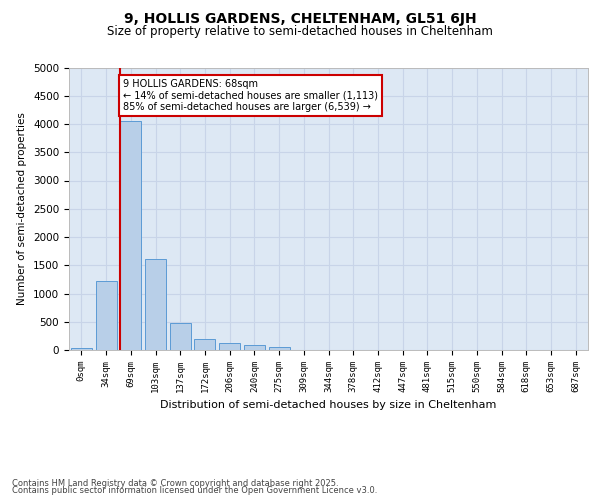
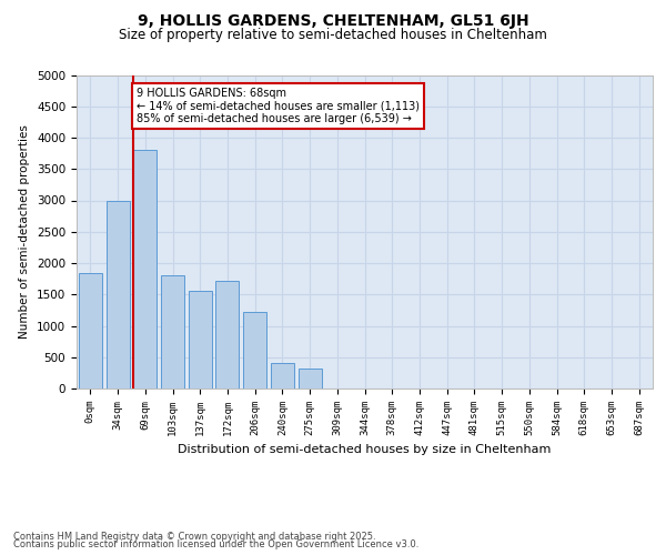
0sqm: 30 -> 1840
34sqm: 1220 -> 3000
69sqm: 4050 -> 3800
103sqm: 1610 -> 1800
137sqm: 470 -> 1560
172sqm: 190 -> 1720
206sqm: 120 -> 1220
240sqm: 80 -> 400
275sqm: 60 -> 320
